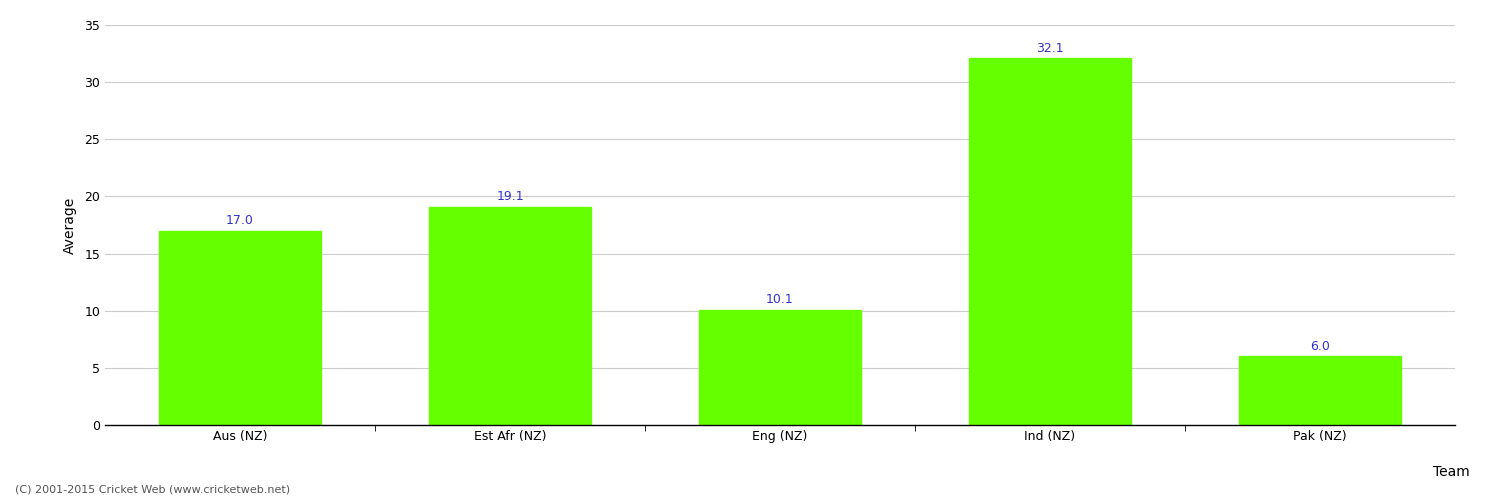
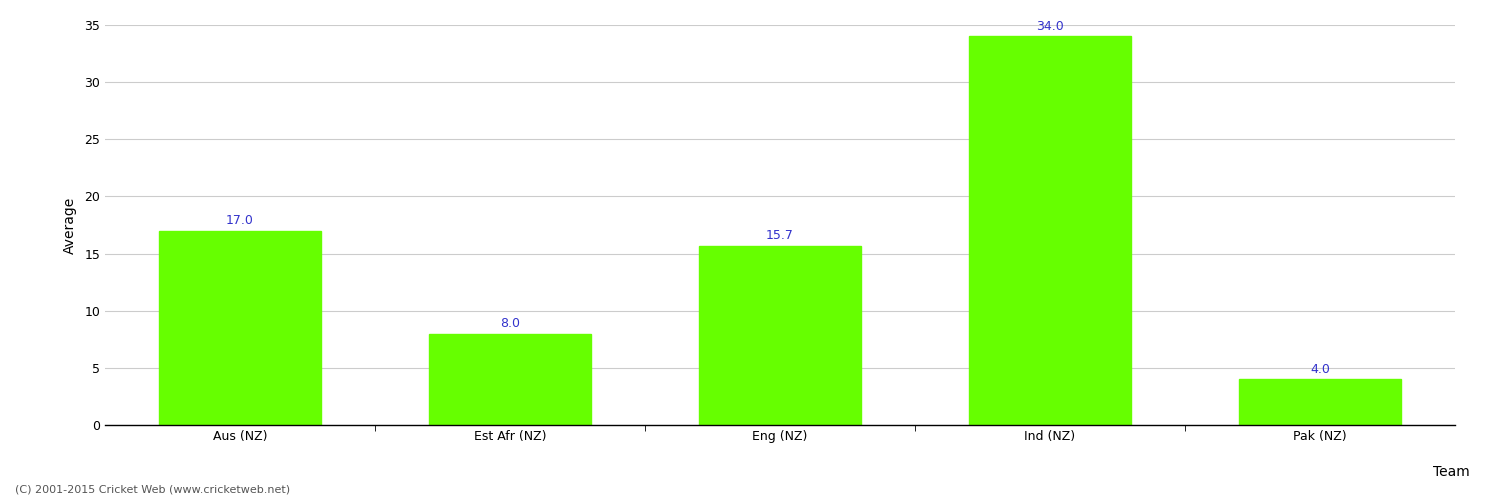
Est Afr (NZ): 19.1 -> 8.0
Eng (NZ): 10.1 -> 15.7
Ind (NZ): 32.1 -> 34.0
Pak (NZ): 6.0 -> 4.0
